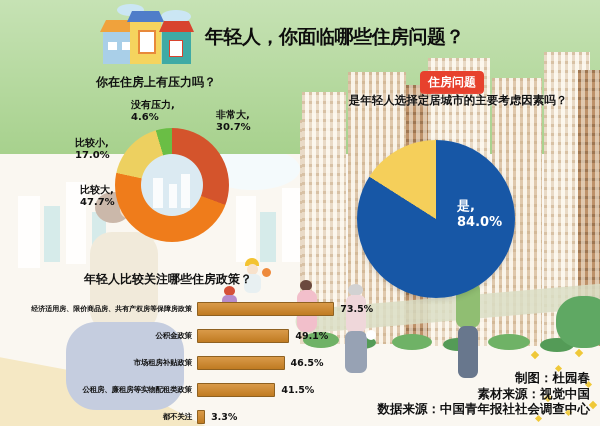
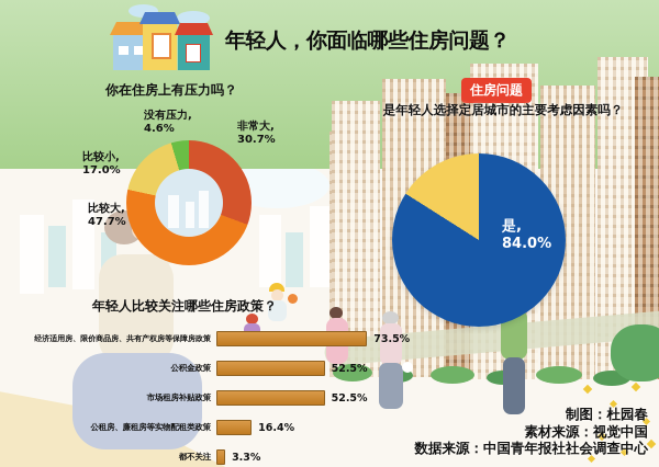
年轻人比较关注哪些住房政策？/公积金政策: 49.1% -> 52.5%
年轻人比较关注哪些住房政策？/市场租房补贴政策: 46.5% -> 52.5%
年轻人比较关注哪些住房政策？/公租房、廉租房等实物配租类政策: 41.5% -> 16.4%
